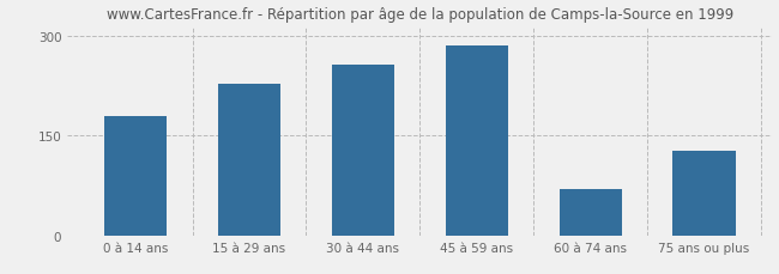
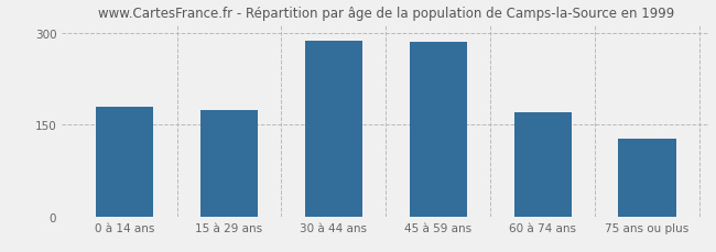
15 à 29 ans: 228 -> 175
30 à 44 ans: 256 -> 287
60 à 74 ans: 70 -> 170
